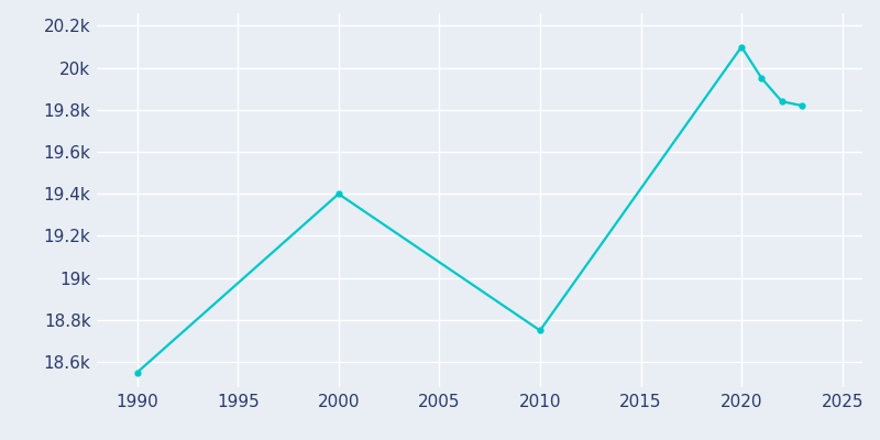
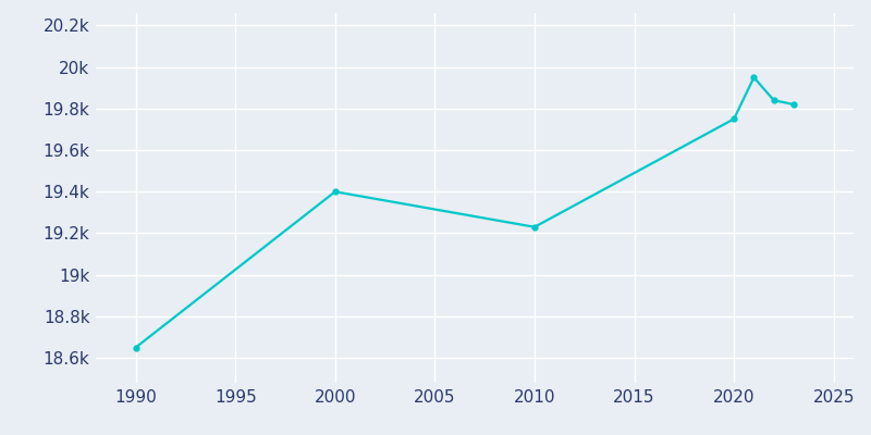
1990: 18.55k -> 18.65k
2010: 18.75k -> 19.23k
2020: 20.10k -> 19.75k
